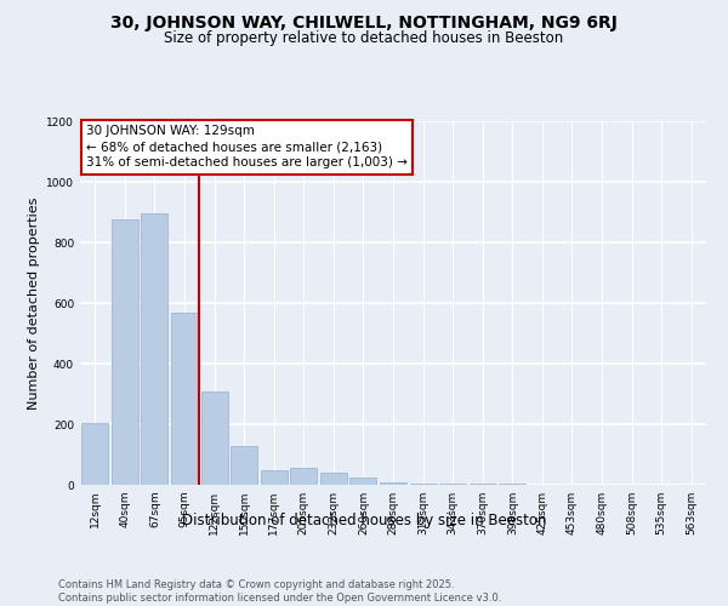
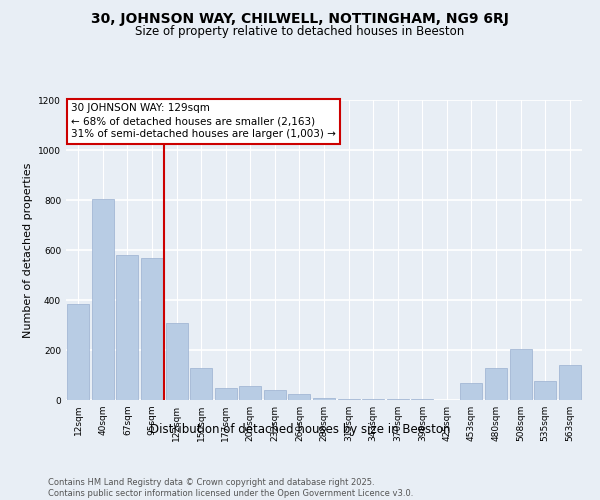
12sqm: 205 -> 385
40sqm: 875 -> 805
67sqm: 895 -> 580
453sqm: 2 -> 70
480sqm: 1 -> 130
508sqm: 1 -> 205
535sqm: 1 -> 75
563sqm: 1 -> 140
